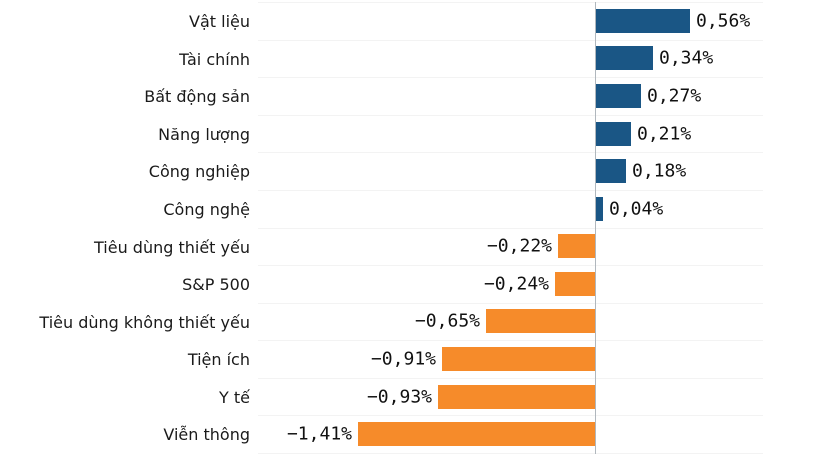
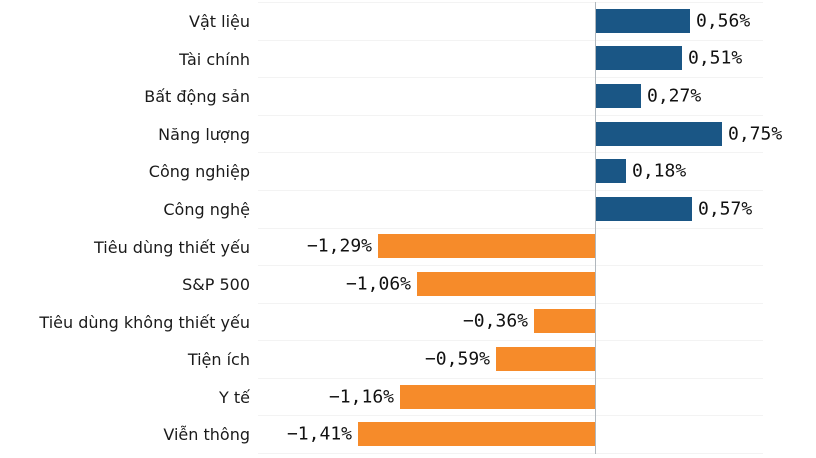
Tài chính: 0,34% -> 0,51%
Năng lượng: 0,21% -> 0,75%
Công nghệ: 0,04% -> 0,57%
Tiêu dùng thiết yếu: −0,22% -> −1,29%
S&P 500: −0,24% -> −1,06%
Tiêu dùng không thiết yếu: −0,65% -> −0,36%
Tiện ích: −0,91% -> −0,59%
Y tế: −0,93% -> −1,16%
